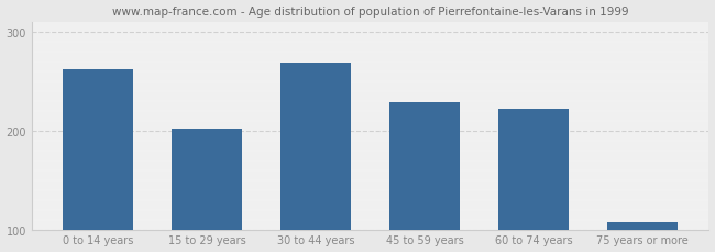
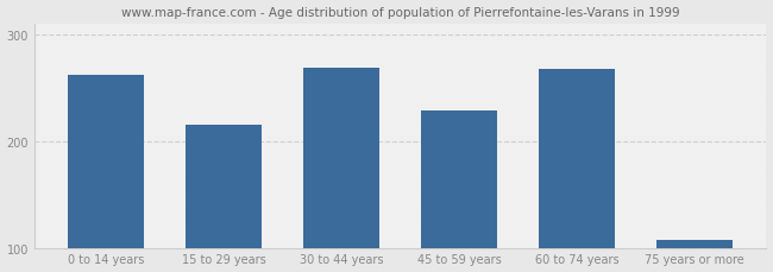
15 to 29 years: 202 -> 215
60 to 74 years: 222 -> 267
